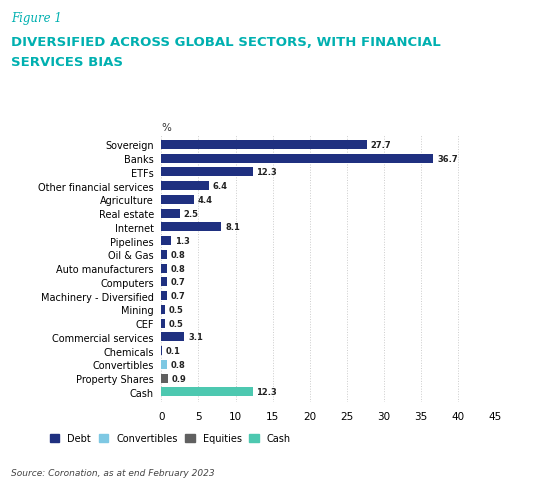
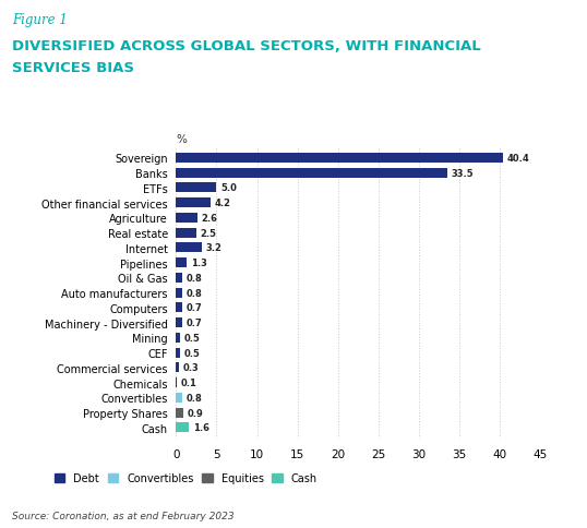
Sovereign: 27.7 -> 40.4
Banks: 36.7 -> 33.5
ETFs: 12.3 -> 5.0
Other financial services: 6.4 -> 4.2
Agriculture: 4.4 -> 2.6
Internet: 8.1 -> 3.2
Commercial services: 3.1 -> 0.3
Cash: 12.3 -> 1.6
